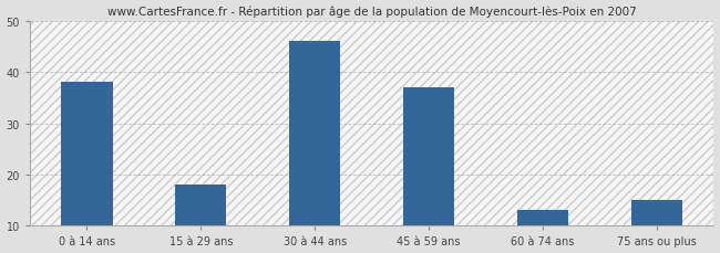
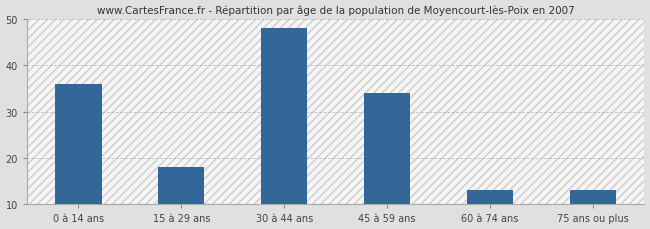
0 à 14 ans: 38 -> 36
30 à 44 ans: 46 -> 48
45 à 59 ans: 37 -> 34
75 ans ou plus: 15 -> 13
